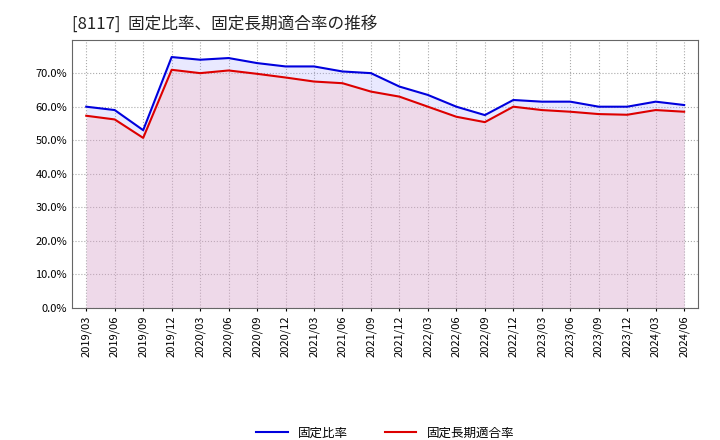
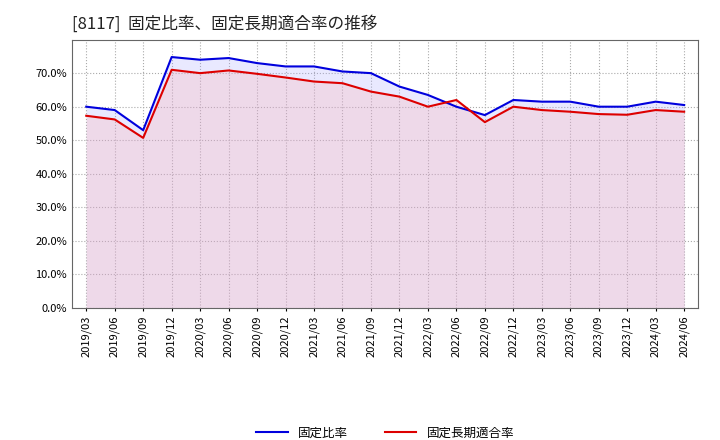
固定長期適合率/2022/06: 57.0% -> 62.0%
